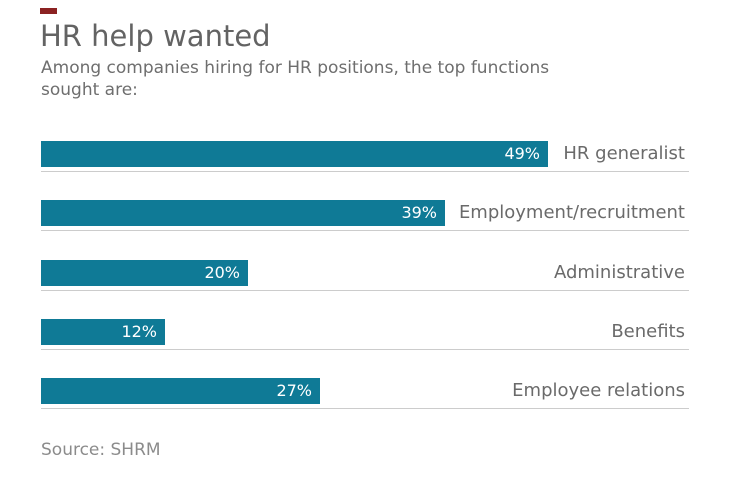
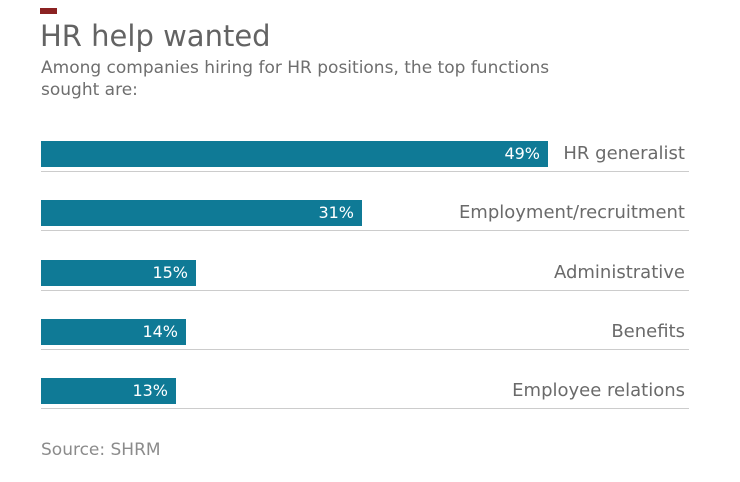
Employment/recruitment: 39% -> 31%
Administrative: 20% -> 15%
Benefits: 12% -> 14%
Employee relations: 27% -> 13%
